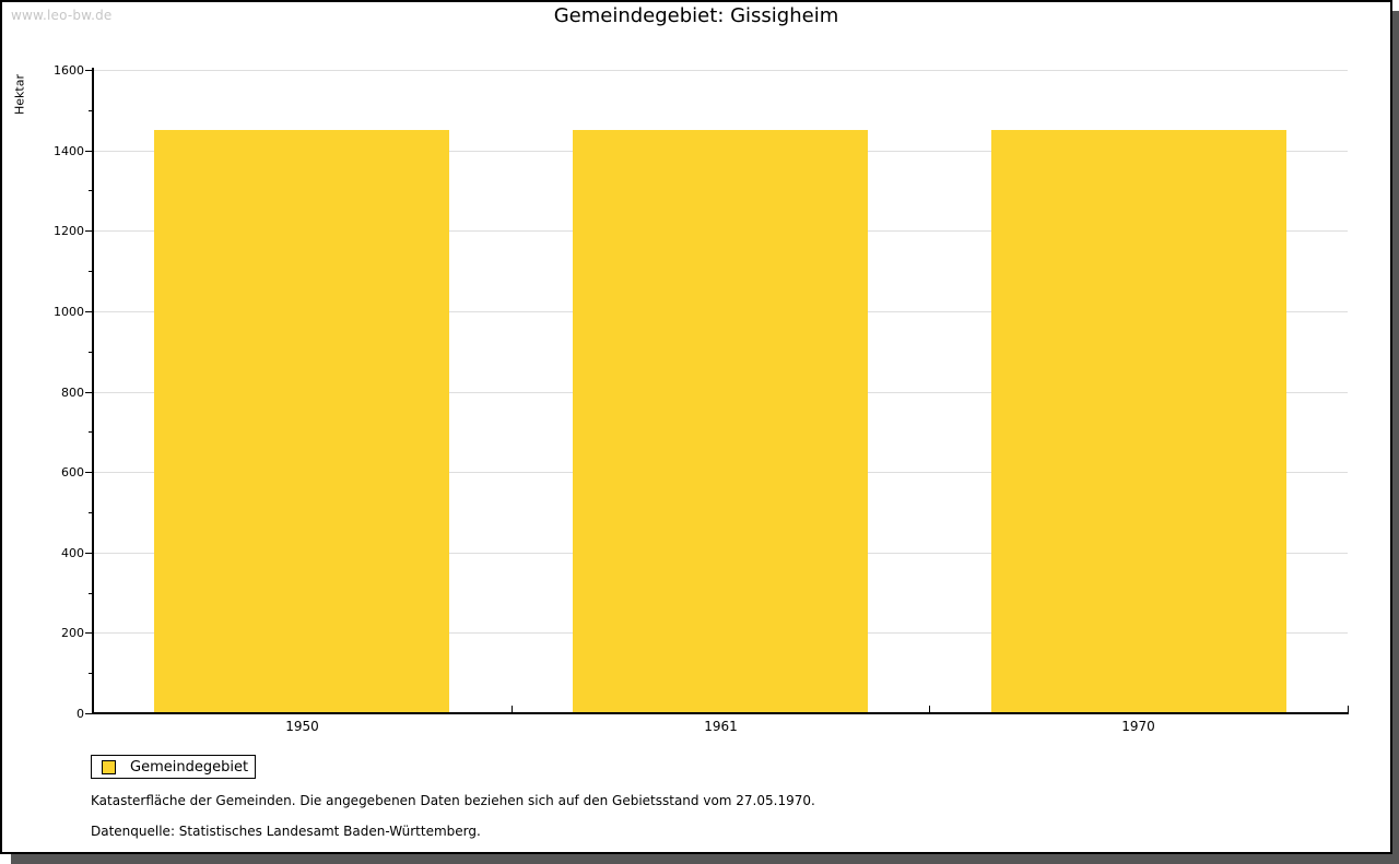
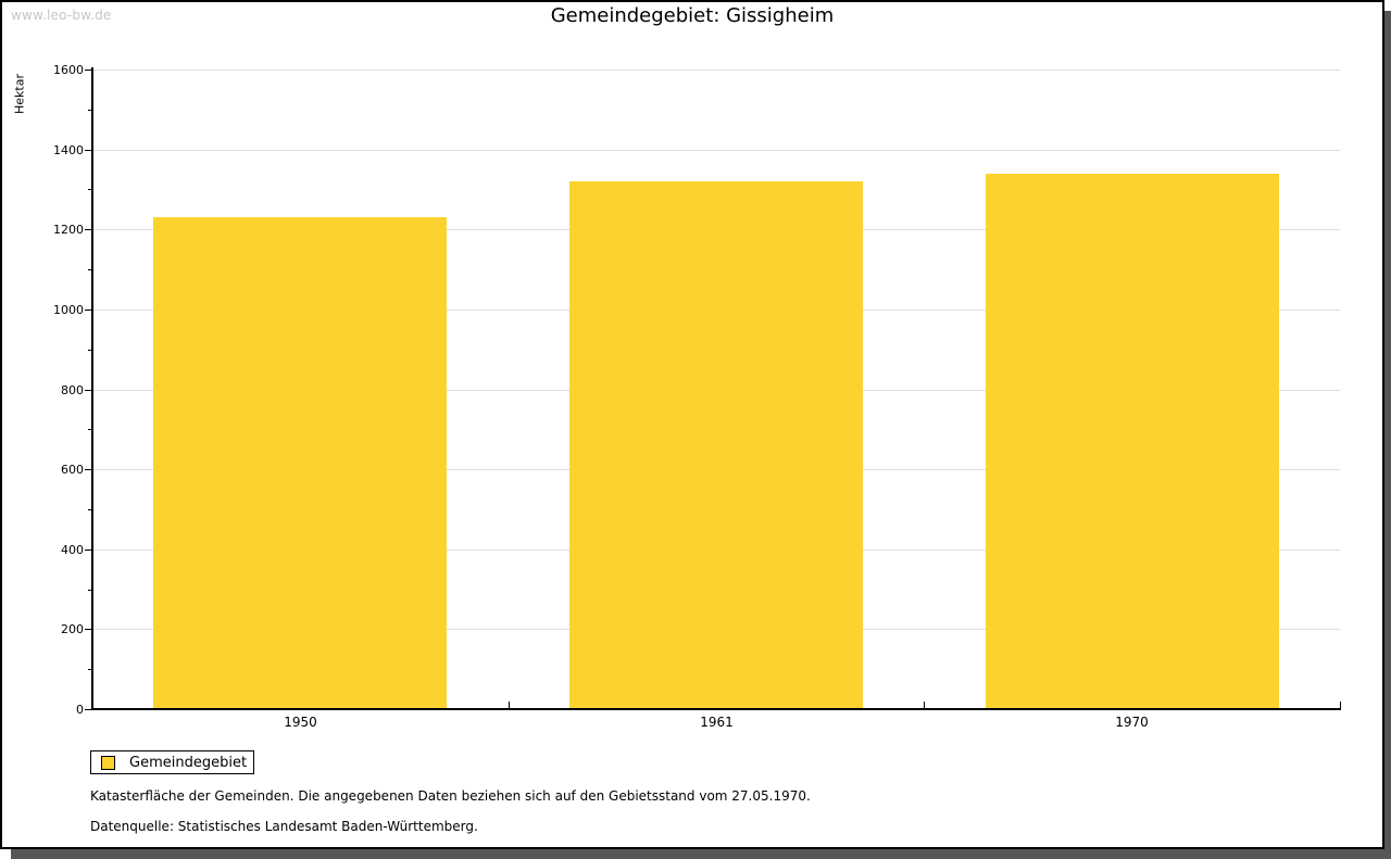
1950: 1450 -> 1230
1961: 1450 -> 1320
1970: 1450 -> 1340
